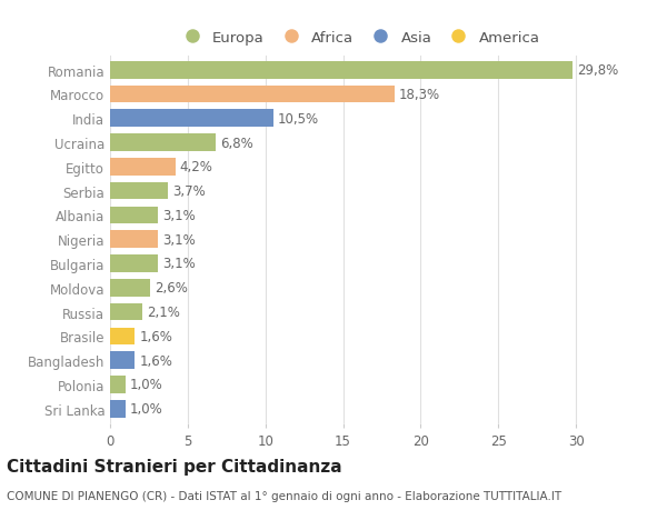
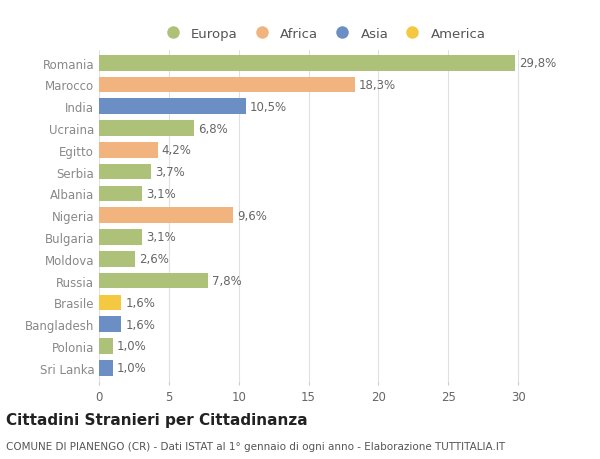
Nigeria: 3,1% -> 9,6%
Russia: 2,1% -> 7,8%
